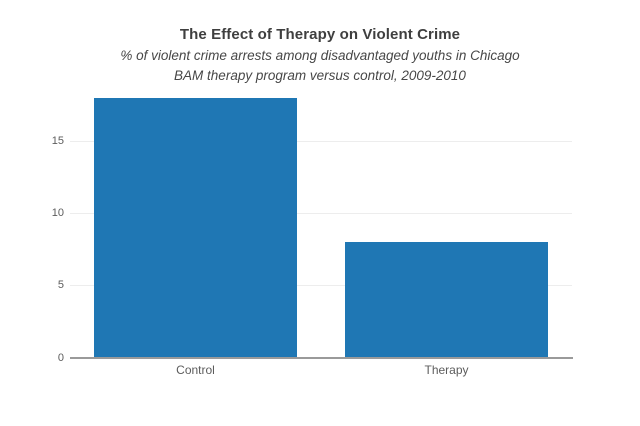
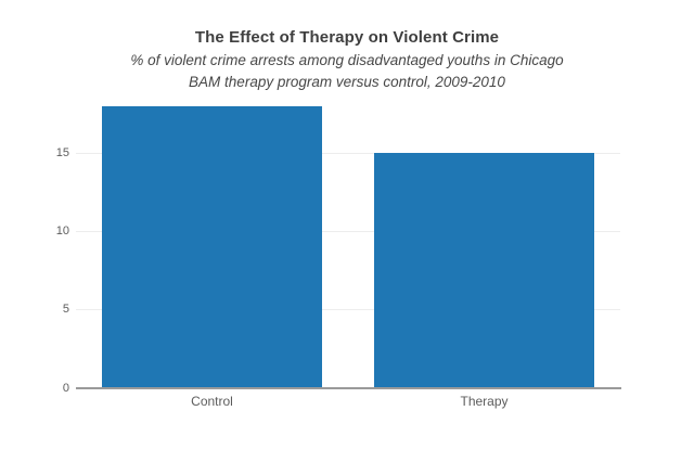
Therapy: 8 -> 15
